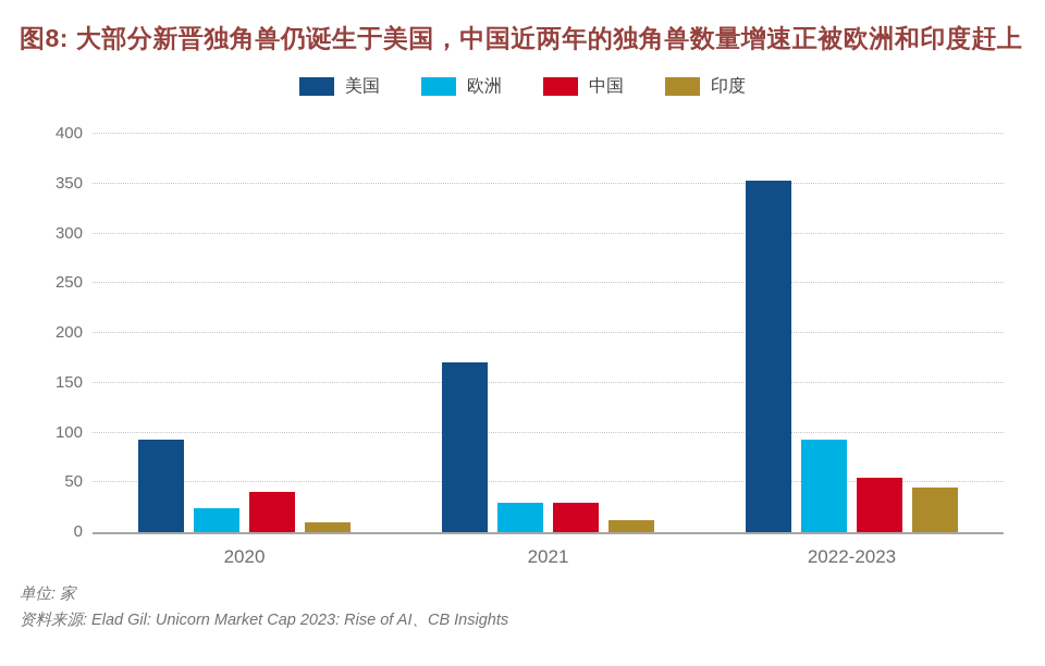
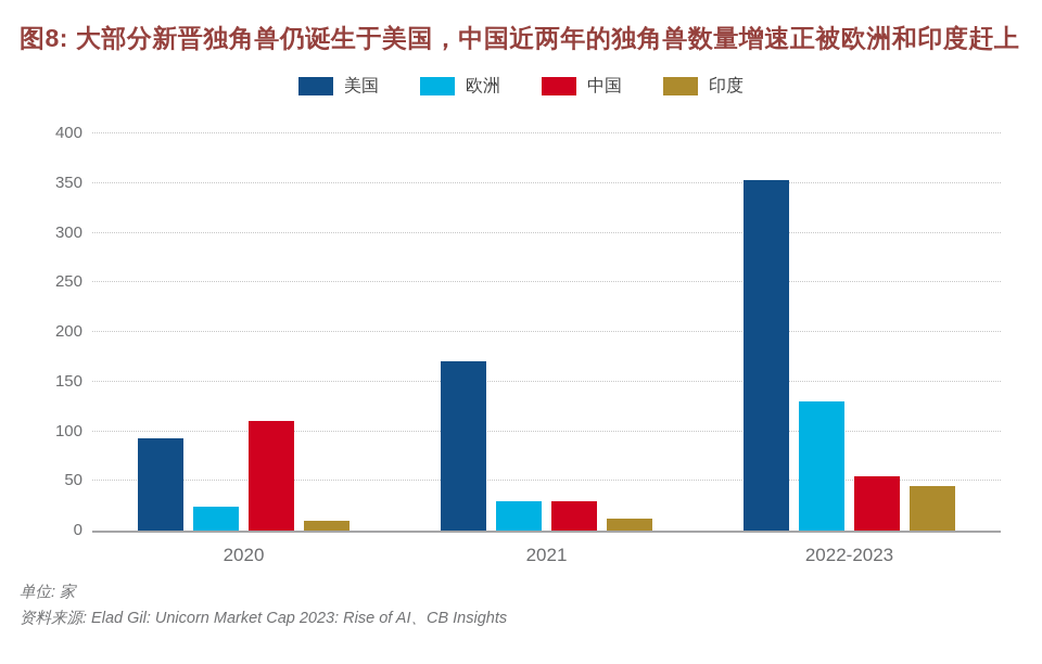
中国/2020: 40 -> 110
欧洲/2022-2023: 90 -> 130
